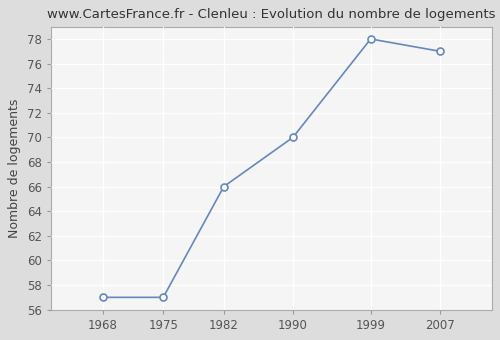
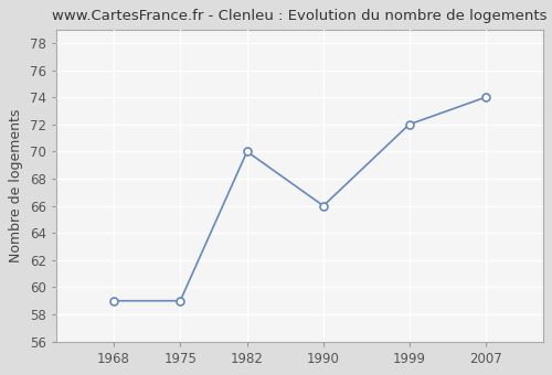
1968: 57 -> 59
1975: 57 -> 59
1982: 66 -> 70
1990: 70 -> 66
1999: 78 -> 72
2007: 77 -> 74
